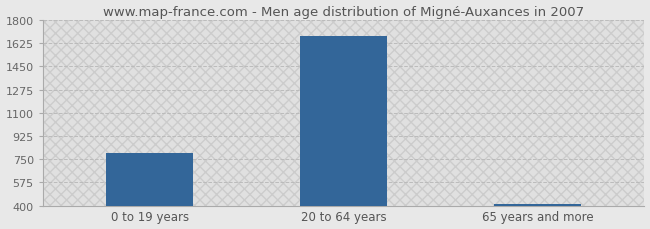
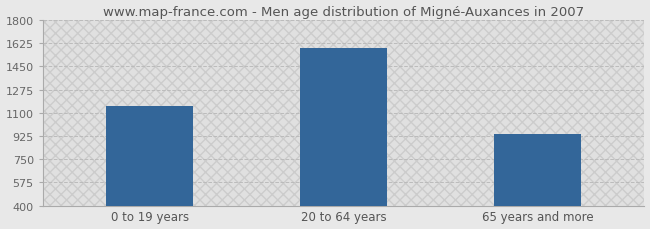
0 to 19 years: 800 -> 1150
20 to 64 years: 1680 -> 1590
65 years and more: 420 -> 940
